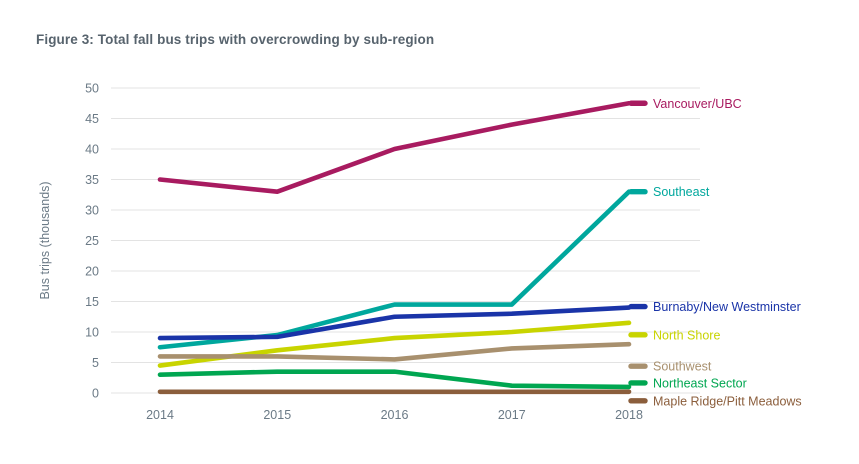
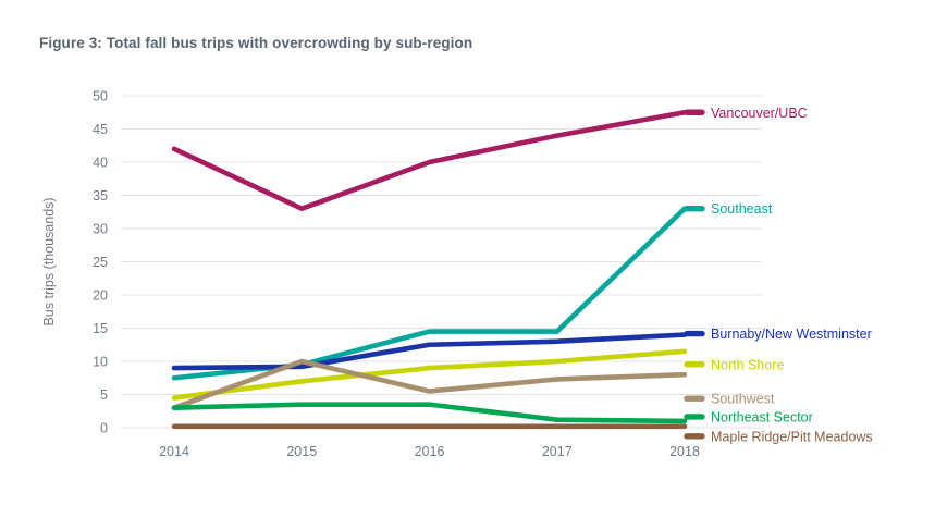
Vancouver/UBC/2014: 35 -> 42
Southwest/2014: 6 -> 3
Southwest/2015: 6 -> 10
